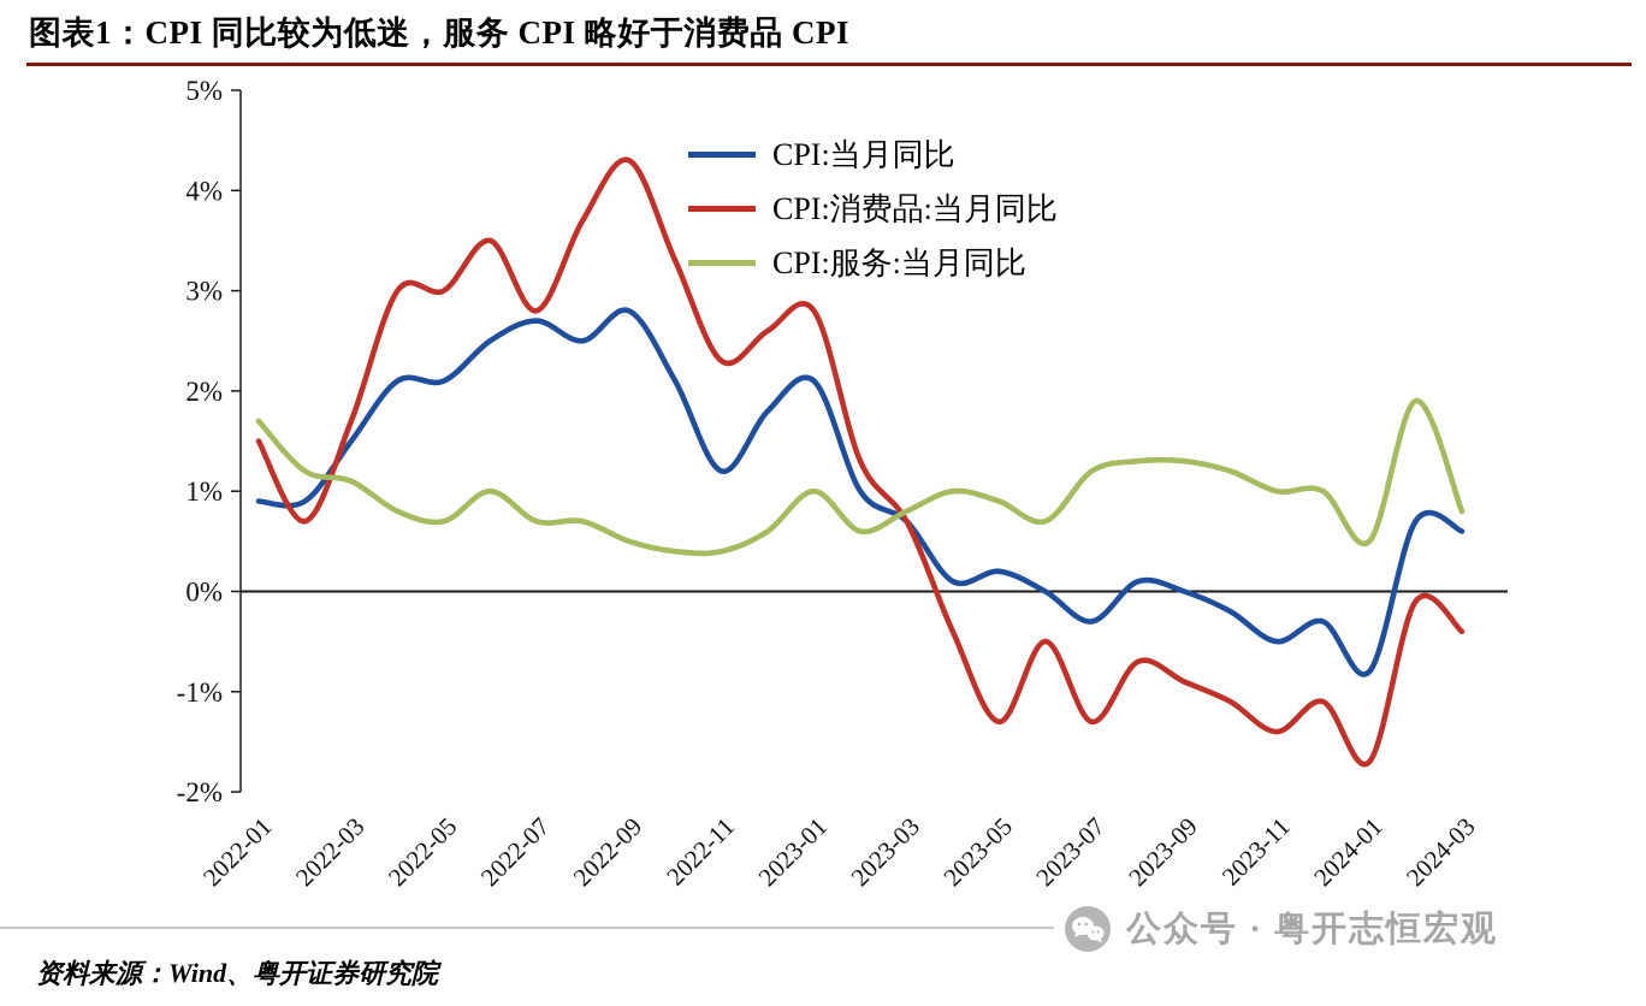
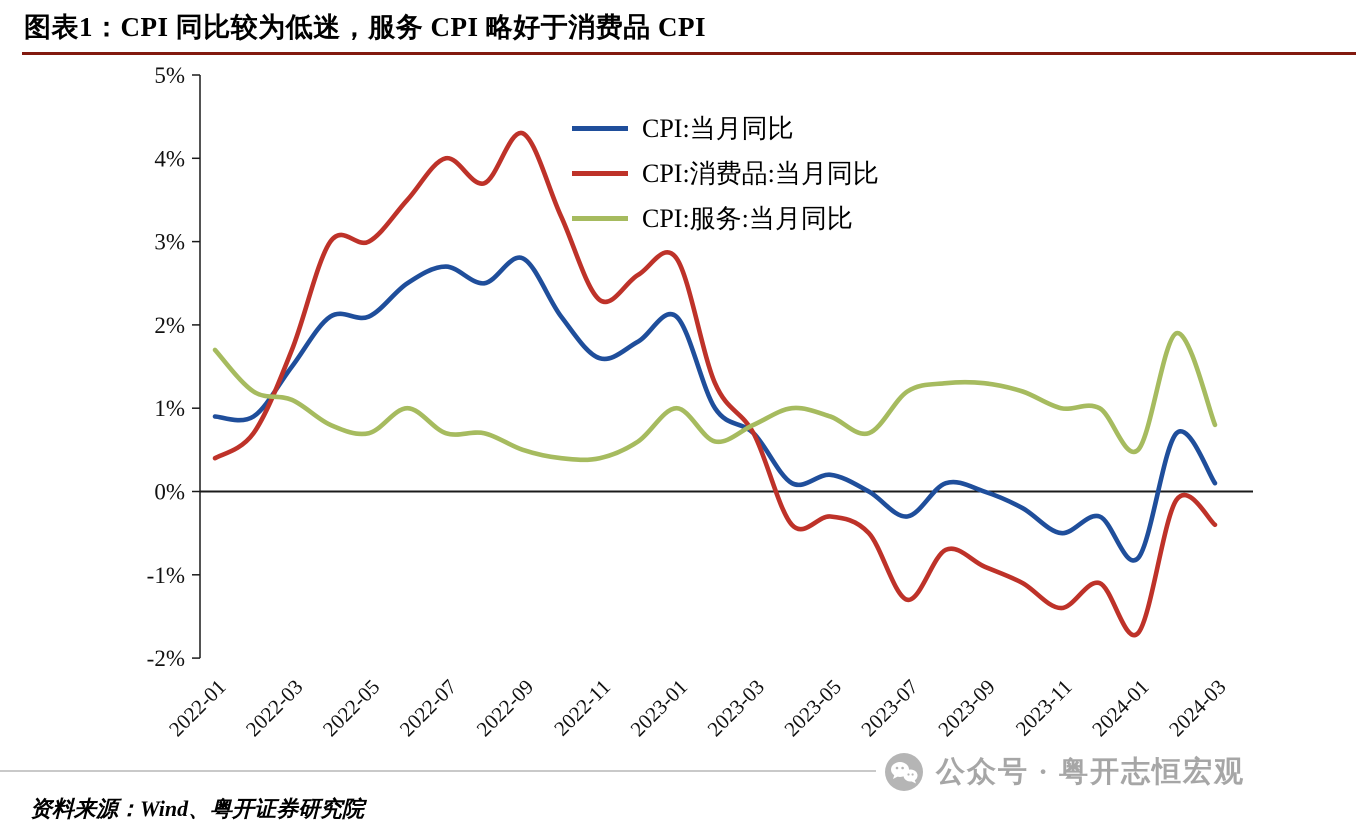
CPI:消费品:当月同比/2022-01: 1.5% -> 0.4%
CPI:消费品:当月同比/2022-07: 2.8% -> 4.0%
CPI:当月同比/2022-11: 1.2% -> 1.6%
CPI:消费品:当月同比/2023-05: -1.3% -> -0.3%
CPI:当月同比/2024-03: 0.6% -> 0.1%
